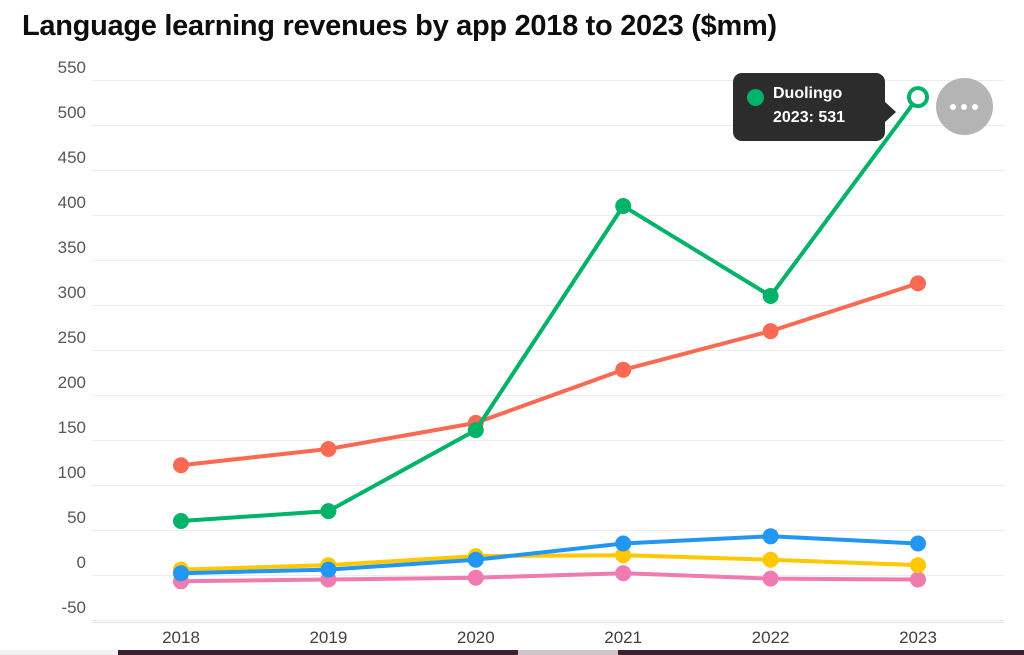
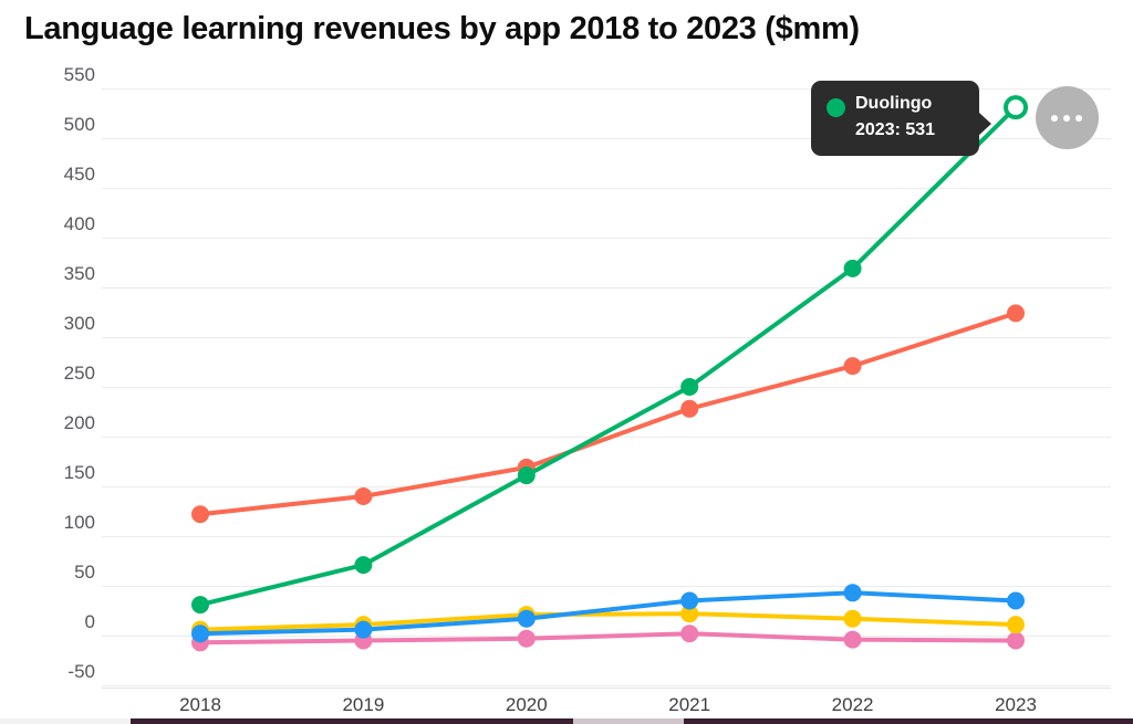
Duolingo/2018: 60 -> 30
Duolingo/2021: 410 -> 250
Duolingo/2022: 310 -> 370
